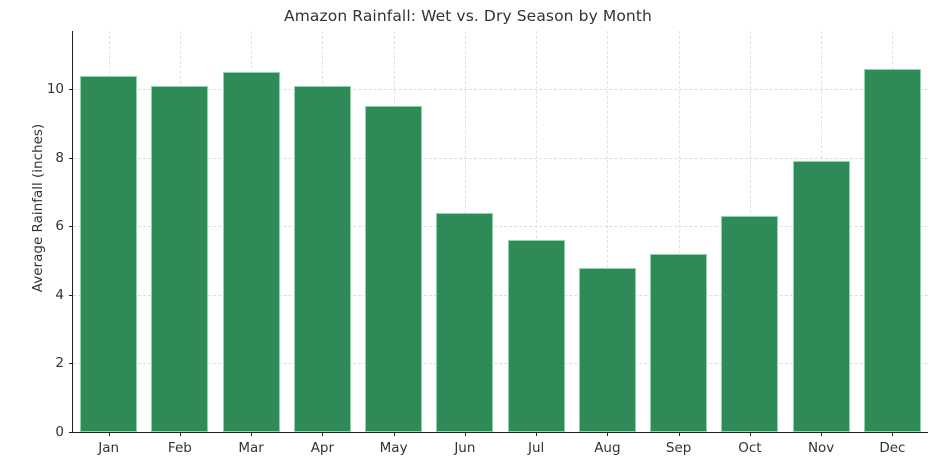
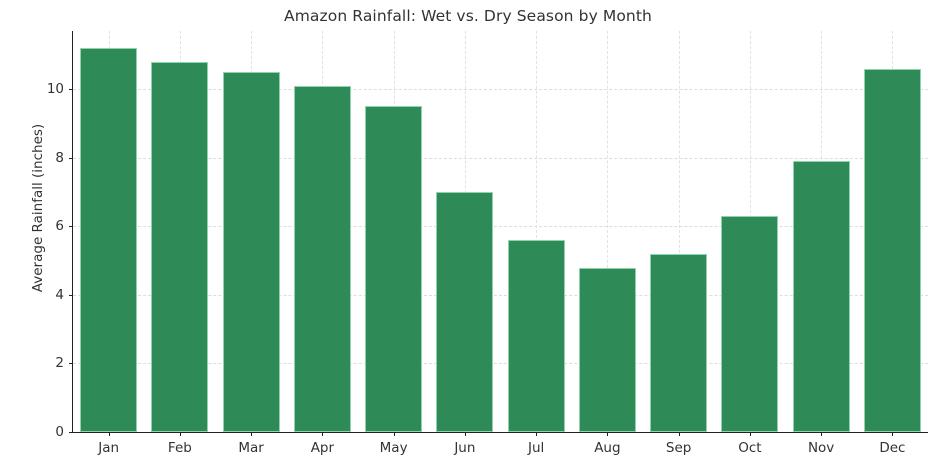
Jan: 10.4 -> 11.2
Feb: 10.1 -> 10.8
Jun: 6.4 -> 7.0
